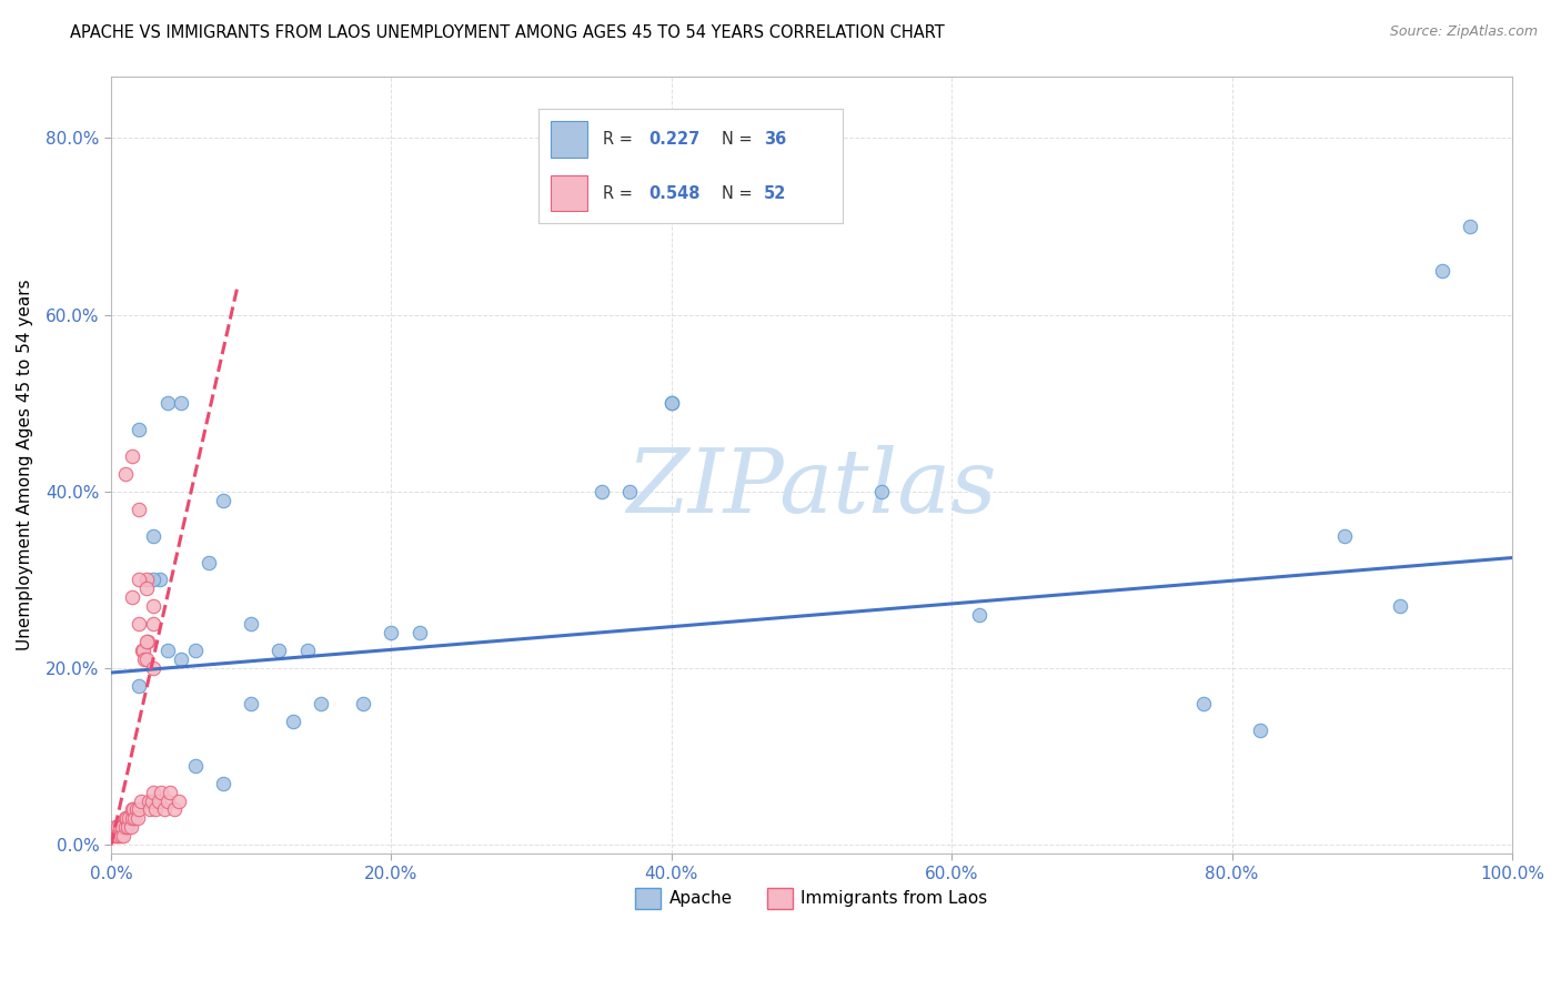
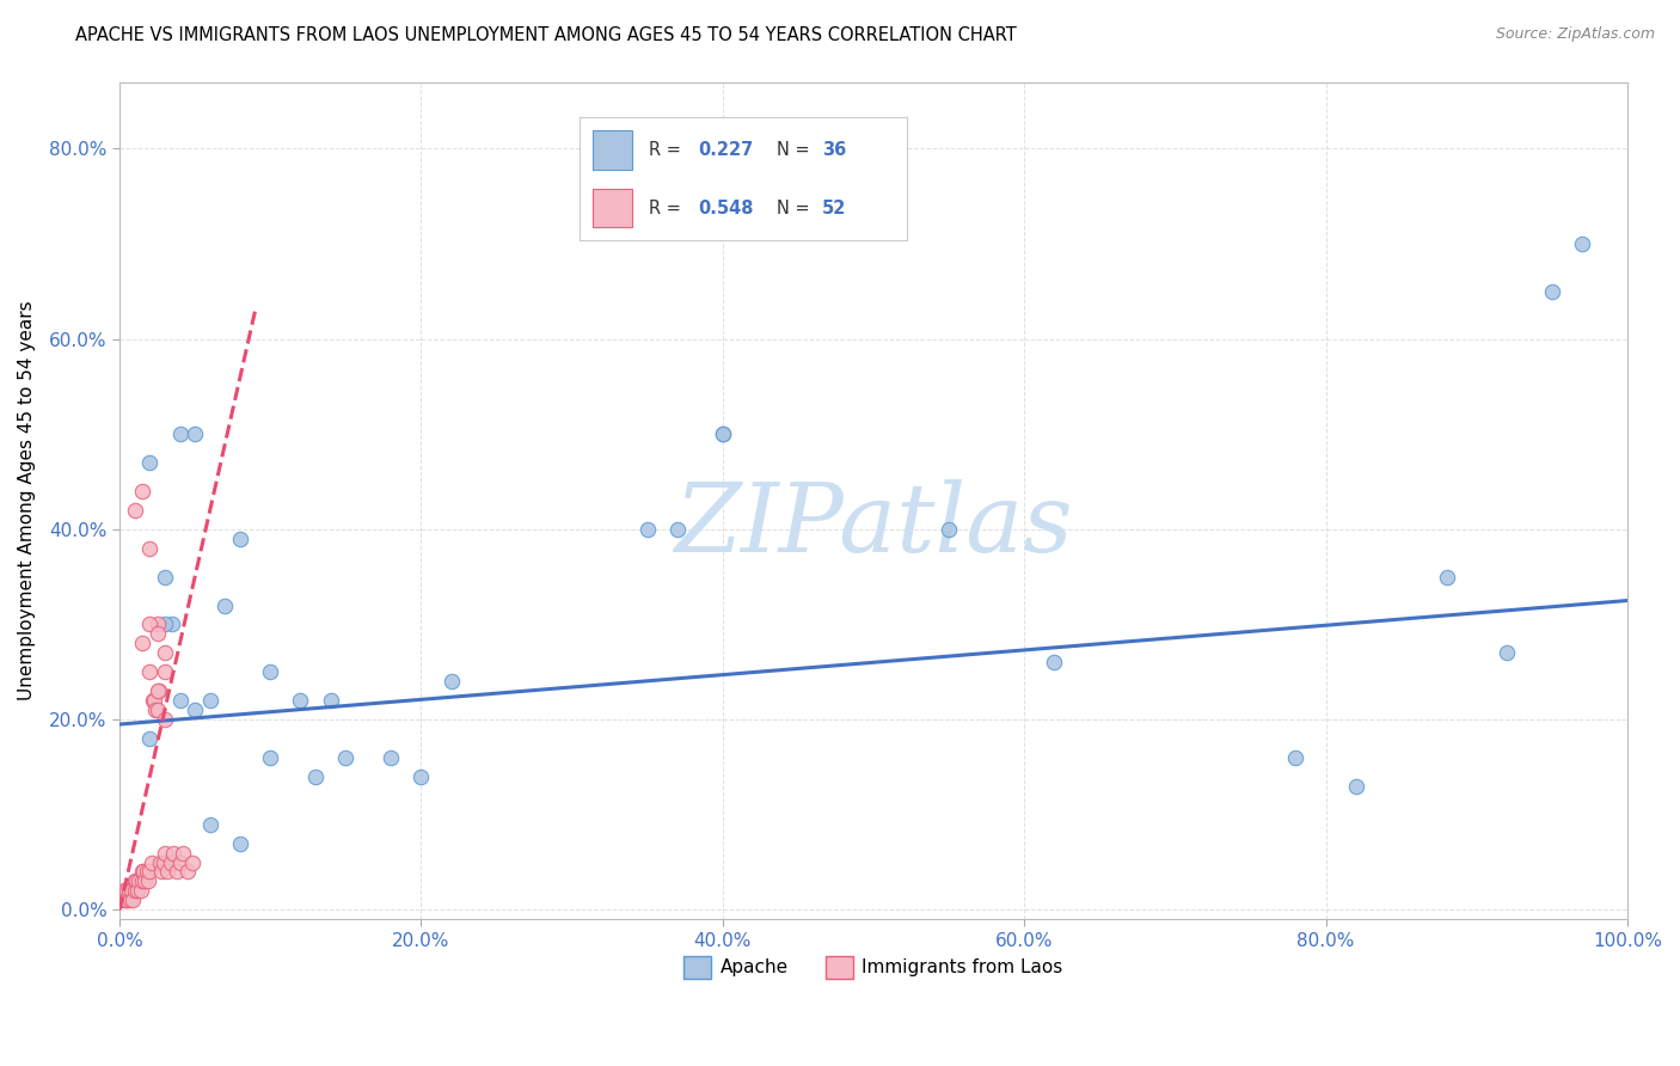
Apache/20.0%: 24% -> 14%
